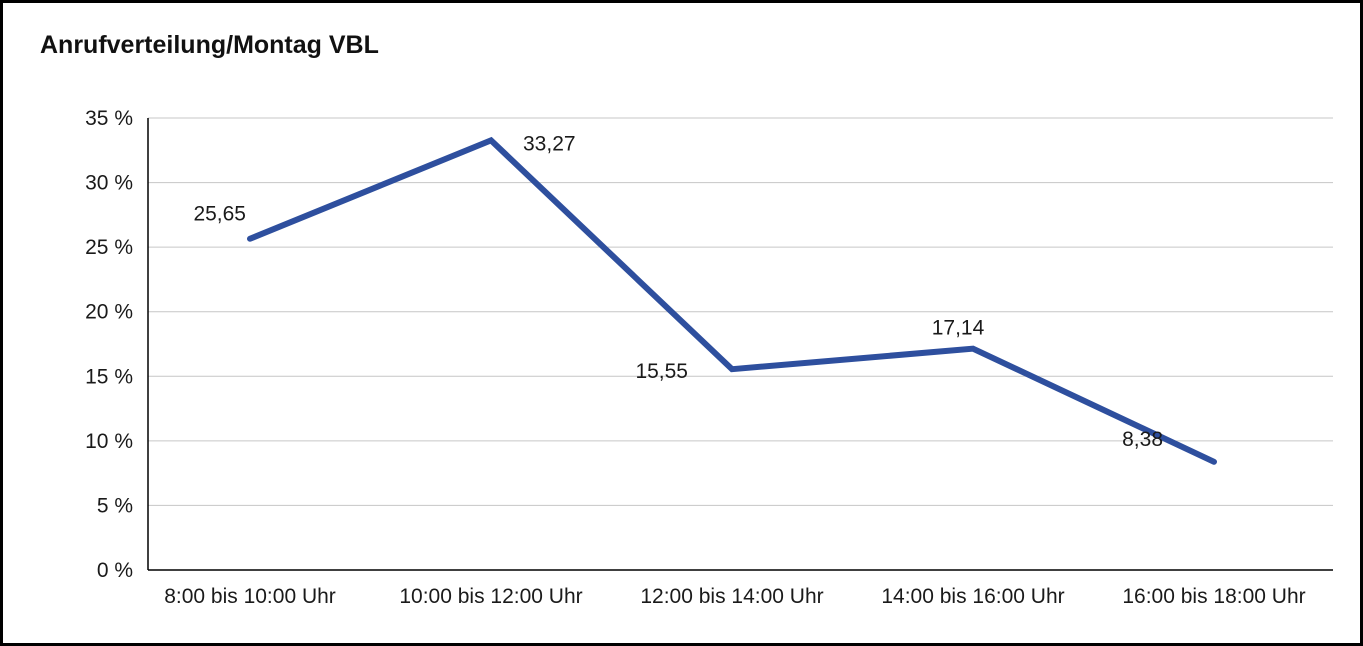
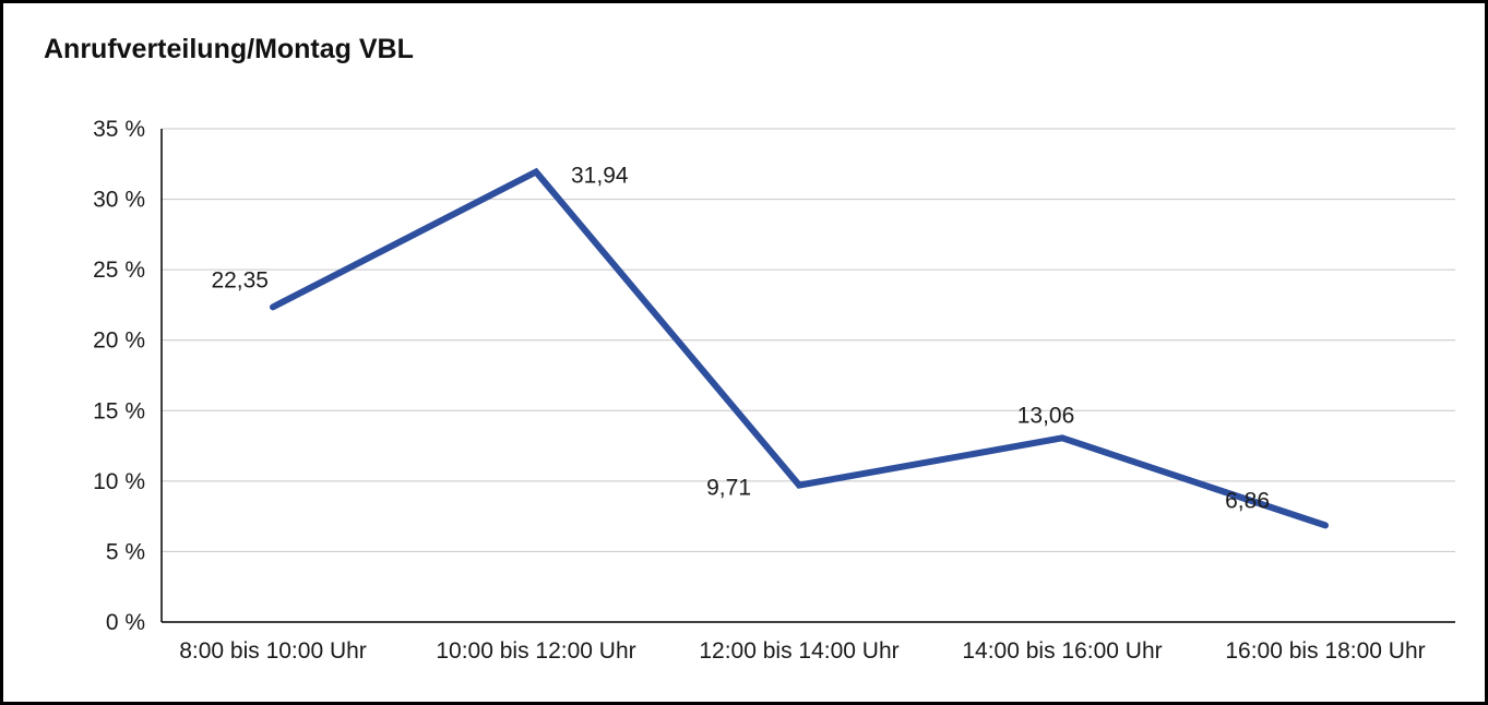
8:00 bis 10:00 Uhr: 25,65 -> 22,35
10:00 bis 12:00 Uhr: 33,27 -> 31,94
12:00 bis 14:00 Uhr: 15,55 -> 9,71
14:00 bis 16:00 Uhr: 17,14 -> 13,06
16:00 bis 18:00 Uhr: 8,38 -> 6,86
